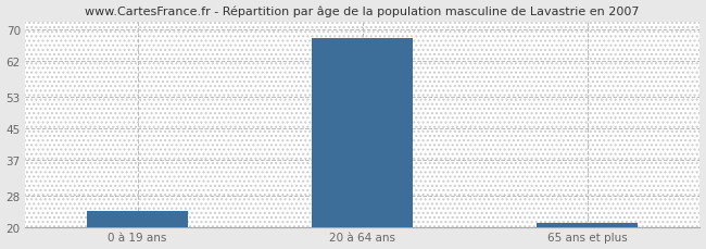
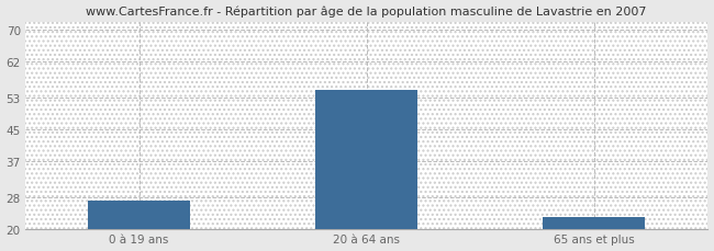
0 à 19 ans: 24 -> 27
20 à 64 ans: 68 -> 55
65 ans et plus: 21 -> 23
